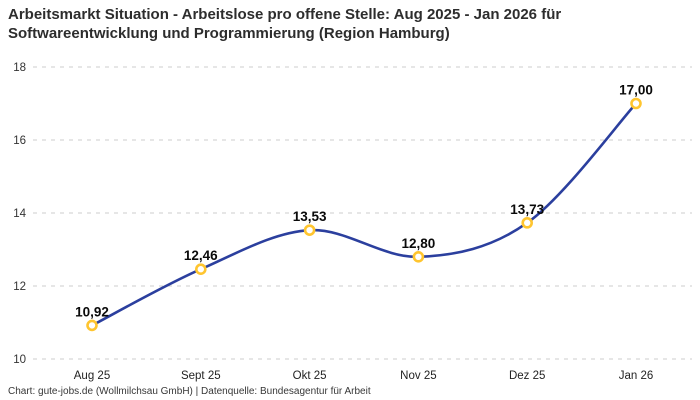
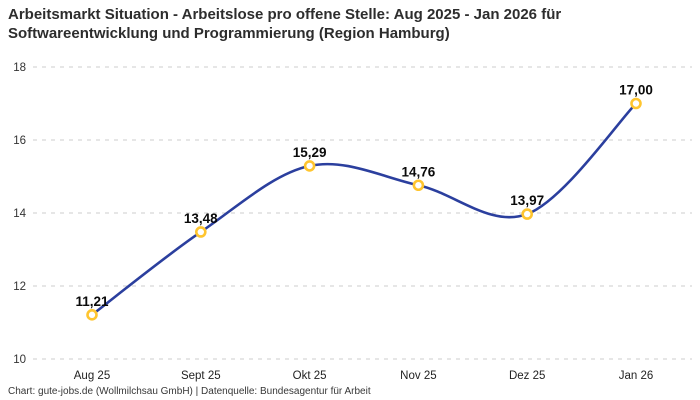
Aug 25: 10,92 -> 11,21
Sept 25: 12,46 -> 13,48
Okt 25: 13,53 -> 15,29
Nov 25: 12,80 -> 14,76
Dez 25: 13,73 -> 13,97
